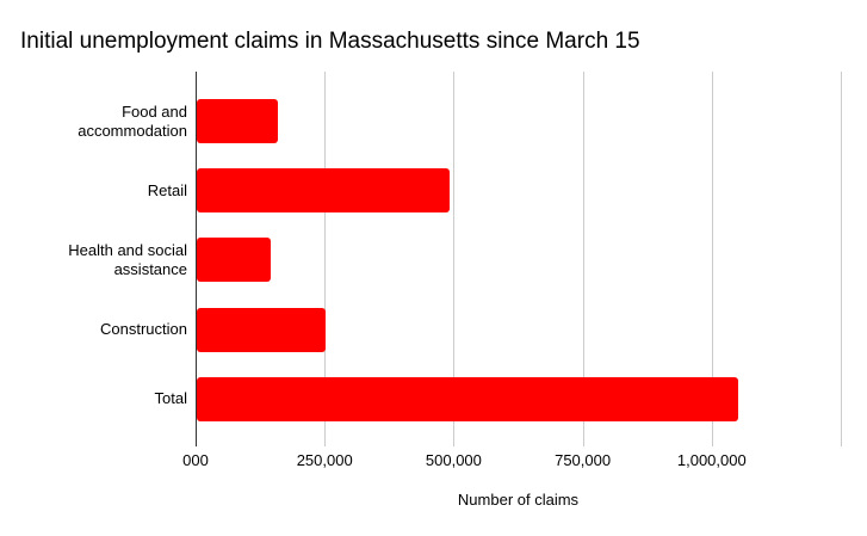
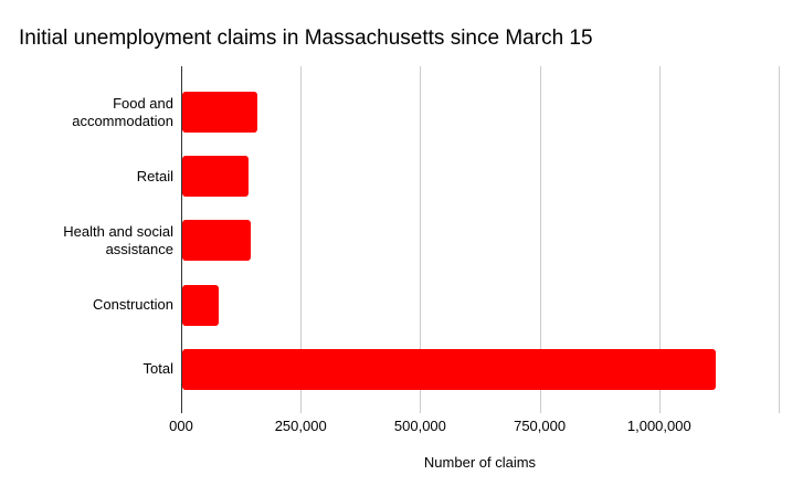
Retail: 490000 -> 140000
Construction: 250000 -> 80000
Total: 1050000 -> 1120000
